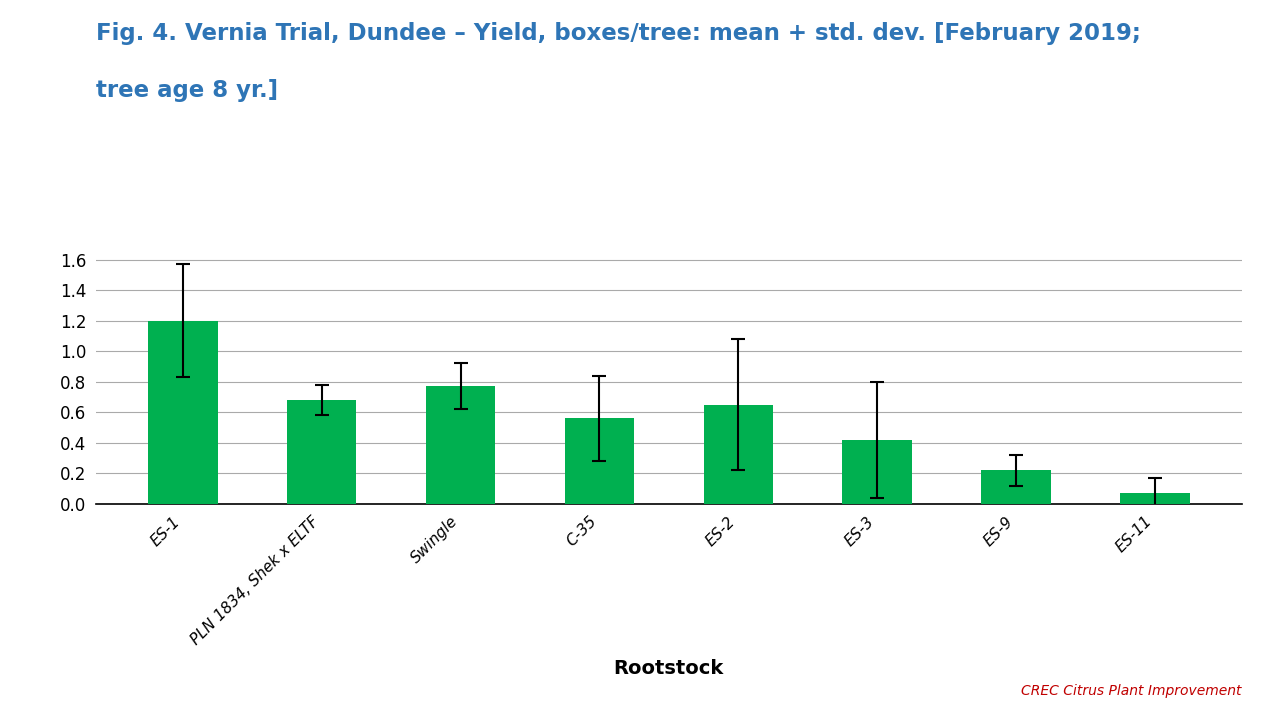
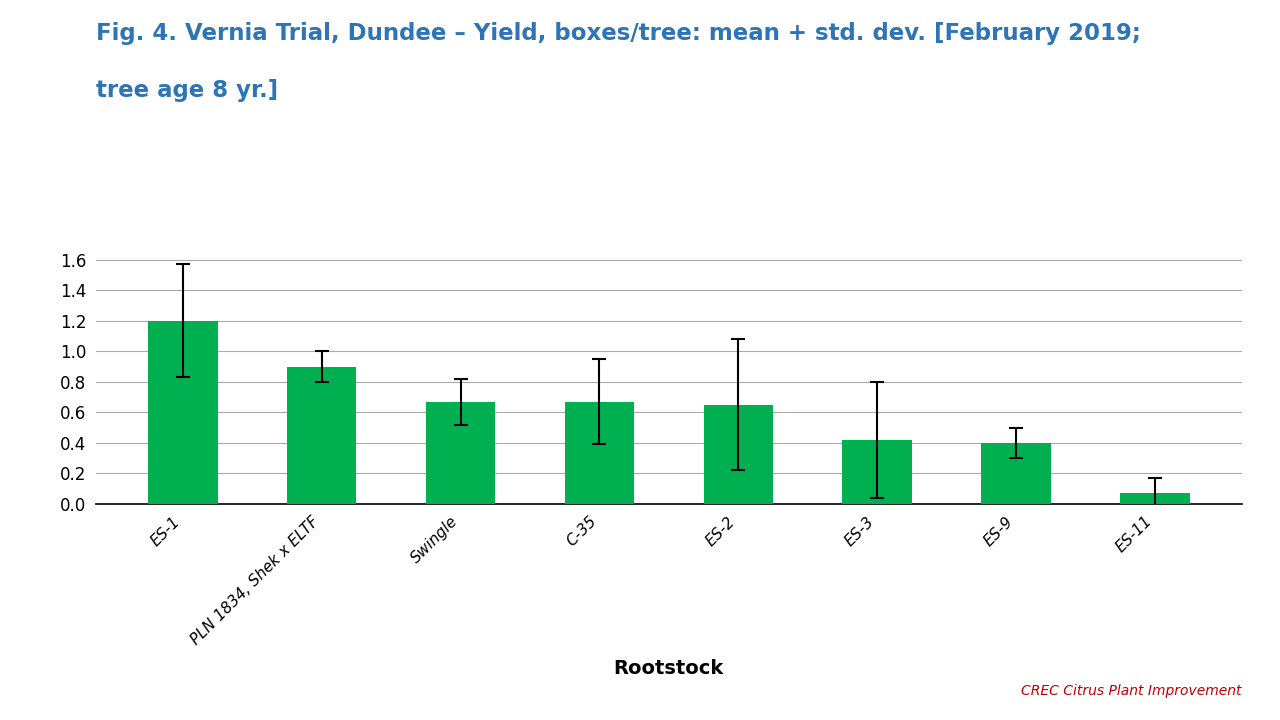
PLN 1834, Shek x ELTF: 0.68 -> 0.90
Swingle: 0.77 -> 0.67
C-35: 0.56 -> 0.67
ES-9: 0.22 -> 0.40
